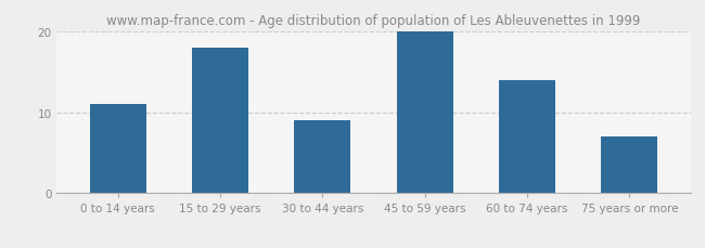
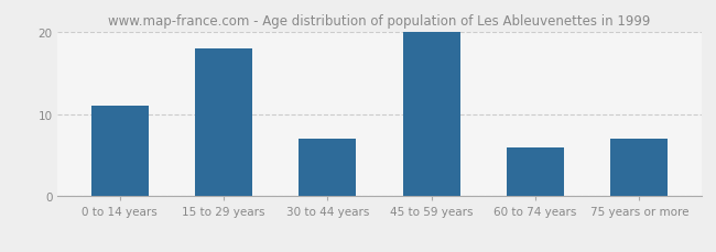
30 to 44 years: 9 -> 7
60 to 74 years: 14 -> 6
